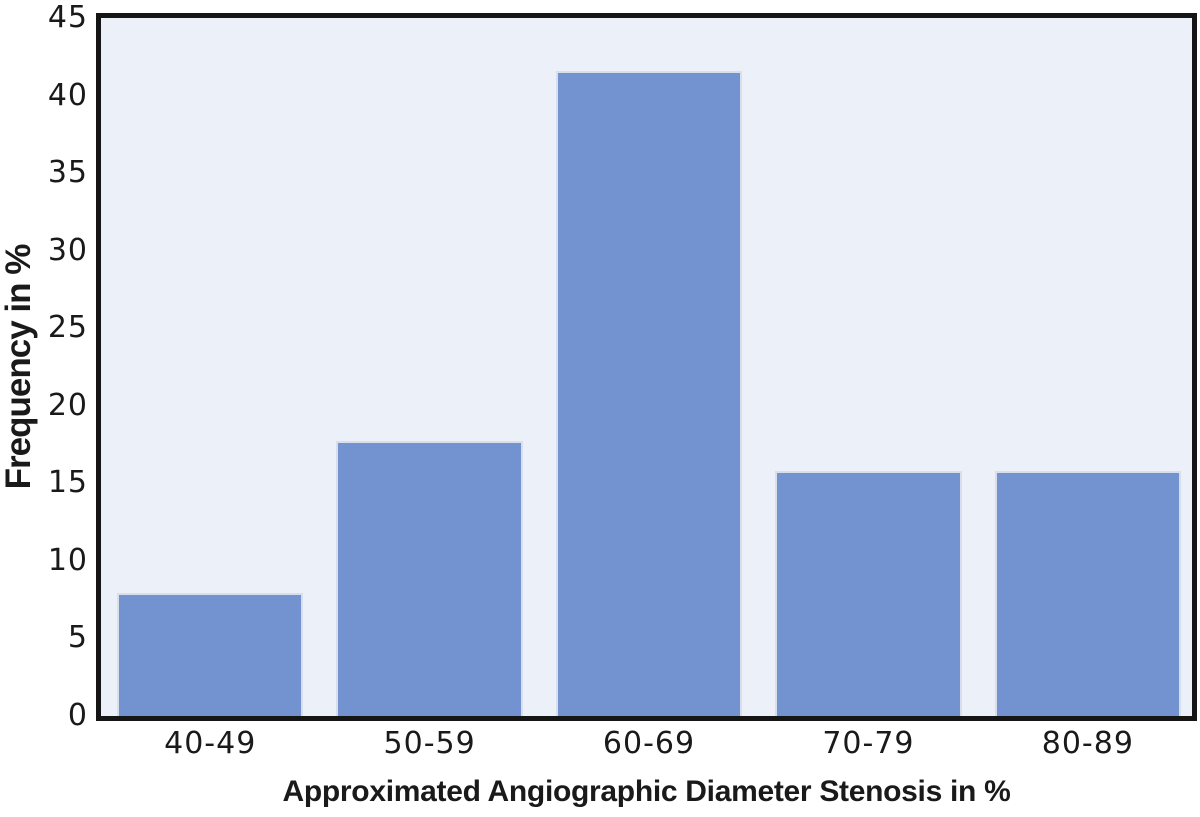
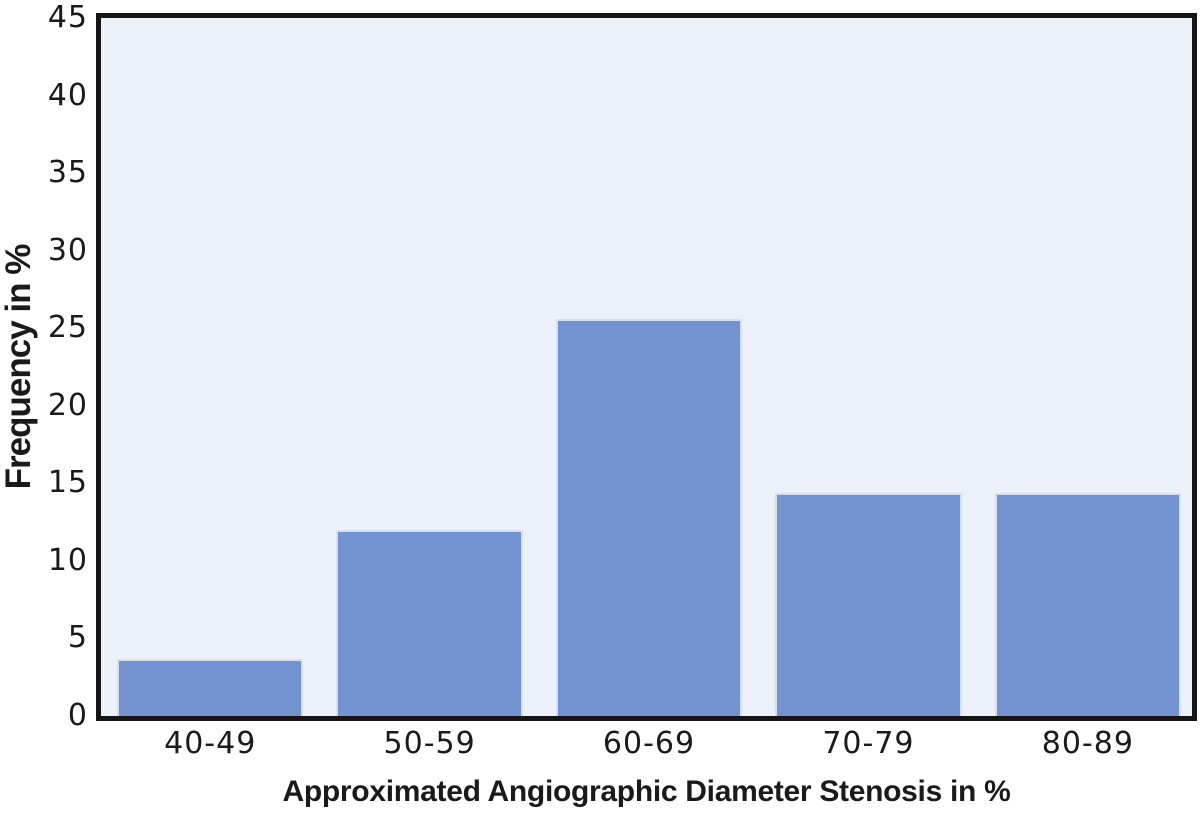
40-49: 7.9 -> 3.7
50-59: 17.7 -> 12.0
60-69: 41.6 -> 25.6
70-79: 15.8 -> 14.4
80-89: 15.8 -> 14.4
